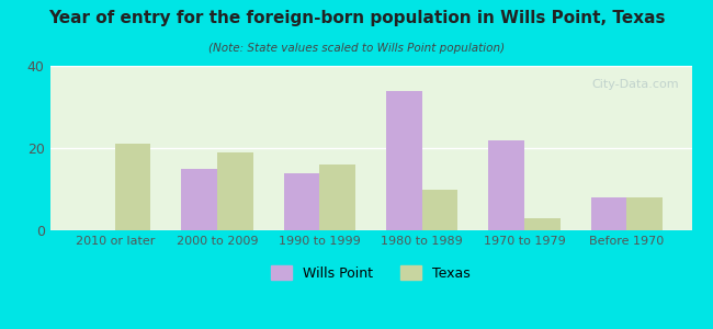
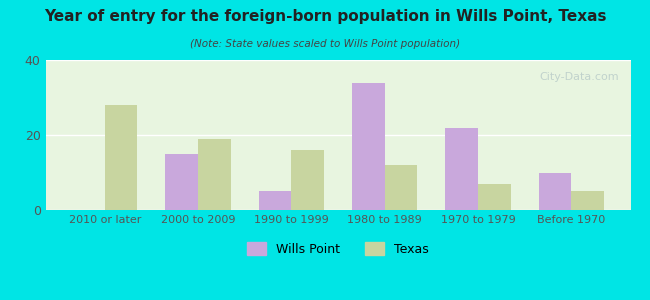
Texas/2010 or later: 21 -> 28
Wills Point/1990 to 1999: 14 -> 5
Texas/1980 to 1989: 10 -> 12
Texas/1970 to 1979: 3 -> 7
Wills Point/Before 1970: 8 -> 10
Texas/Before 1970: 8 -> 5
